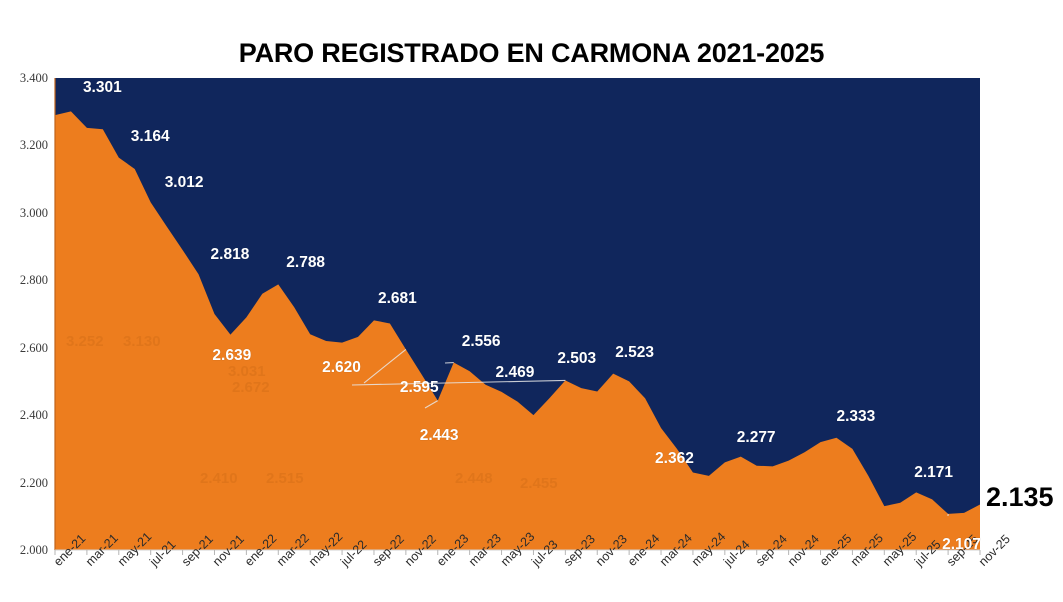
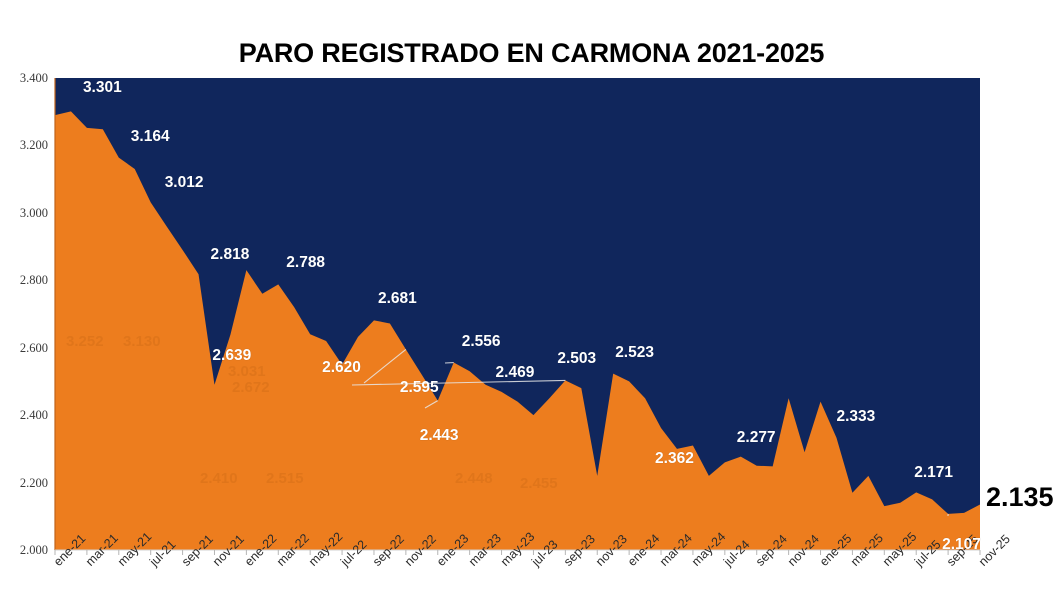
nov-21: 2700 -> 2490
ene-22: 2690 -> 2830
jul-22: 2620 -> 2550
nov-23: 2470 -> 2220
may-24: 2230 -> 2310
nov-24: 2260 -> 2450
ene-25: 2320 -> 2440
mar-25: 2300 -> 2170
